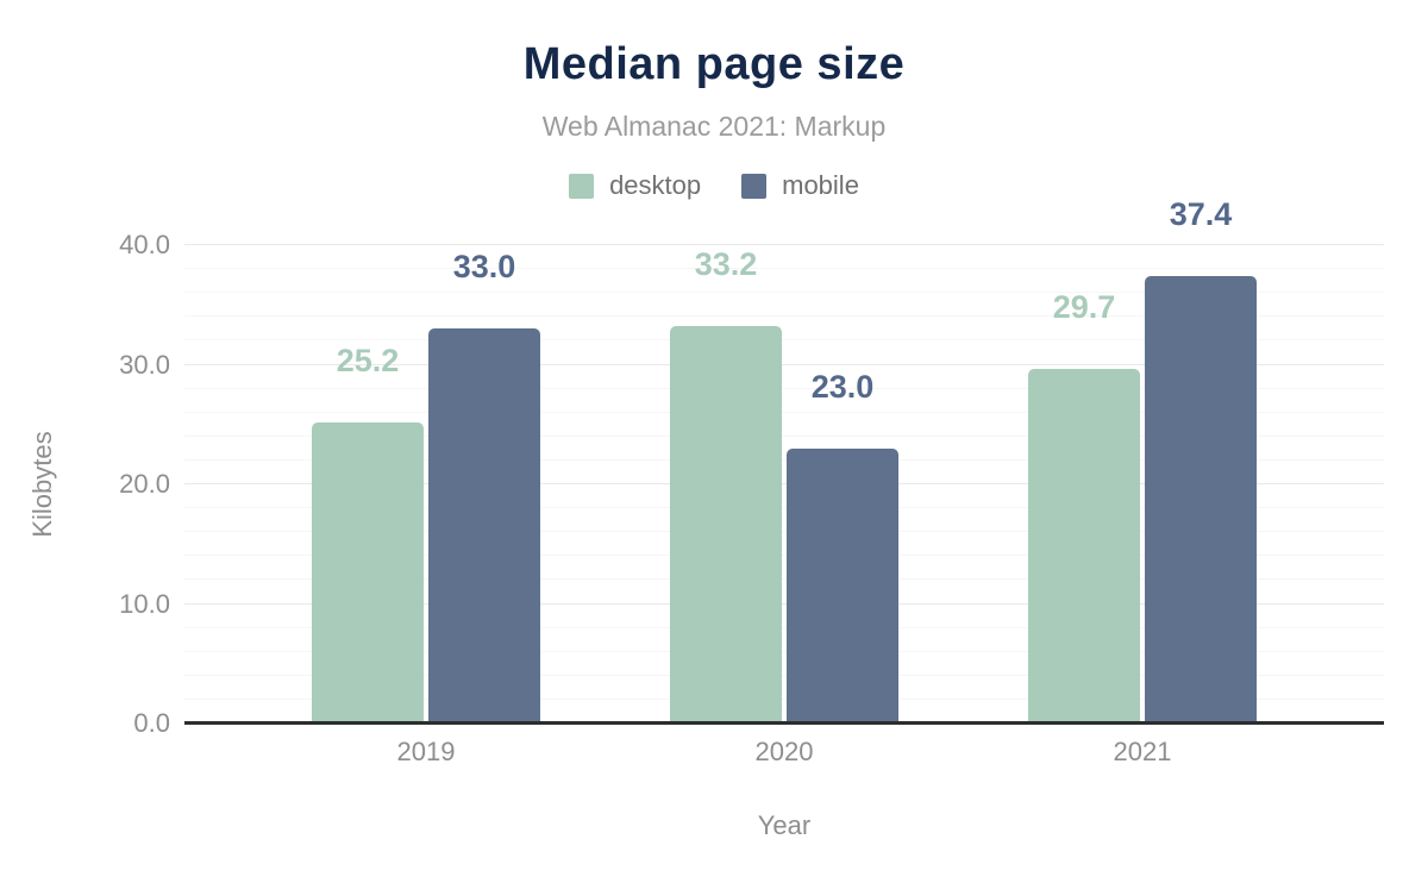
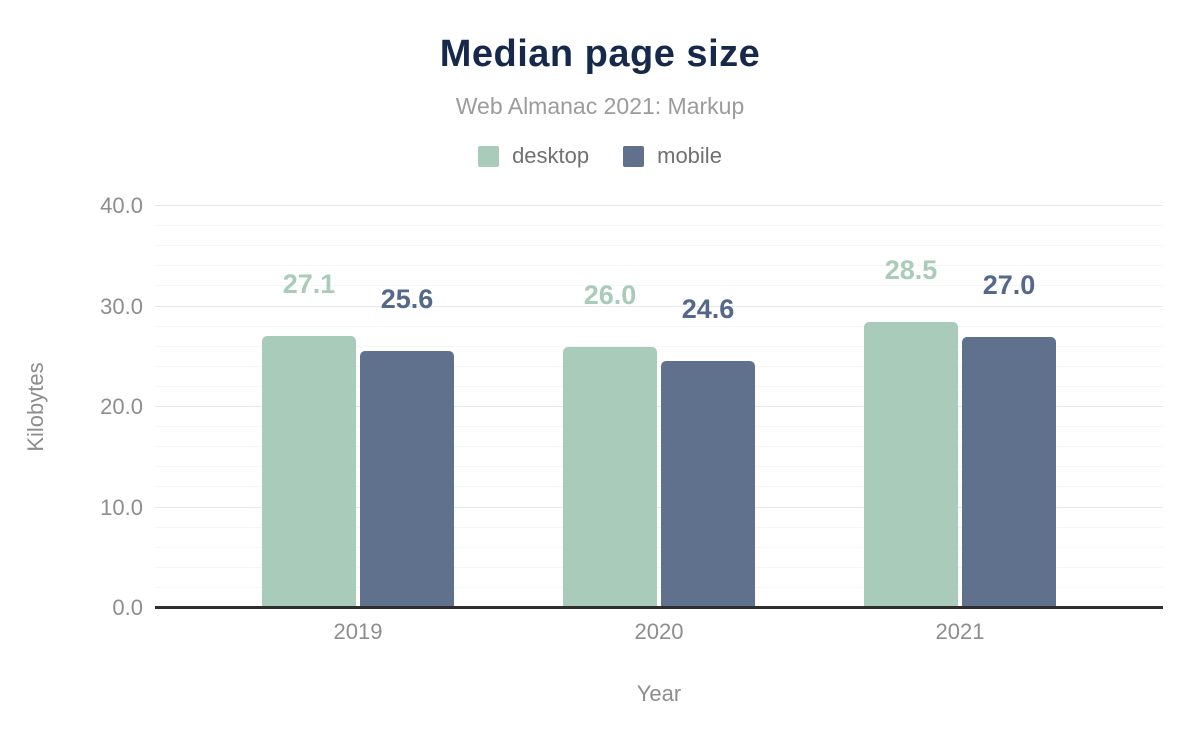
desktop/2019: 25.2 -> 27.1
mobile/2019: 33.0 -> 25.6
desktop/2020: 33.2 -> 26.0
mobile/2020: 23.0 -> 24.6
desktop/2021: 29.7 -> 28.5
mobile/2021: 37.4 -> 27.0
